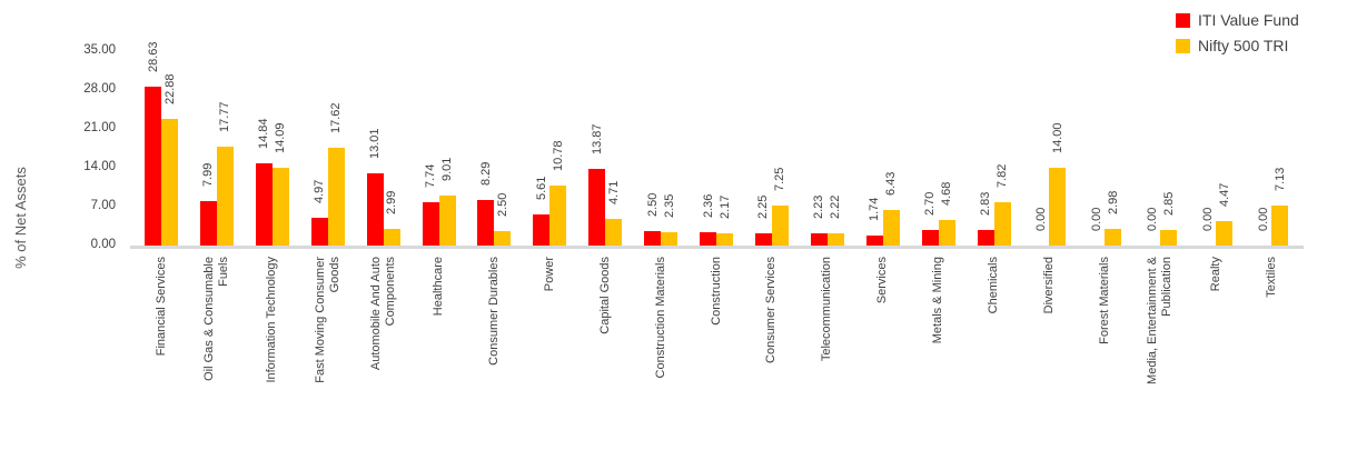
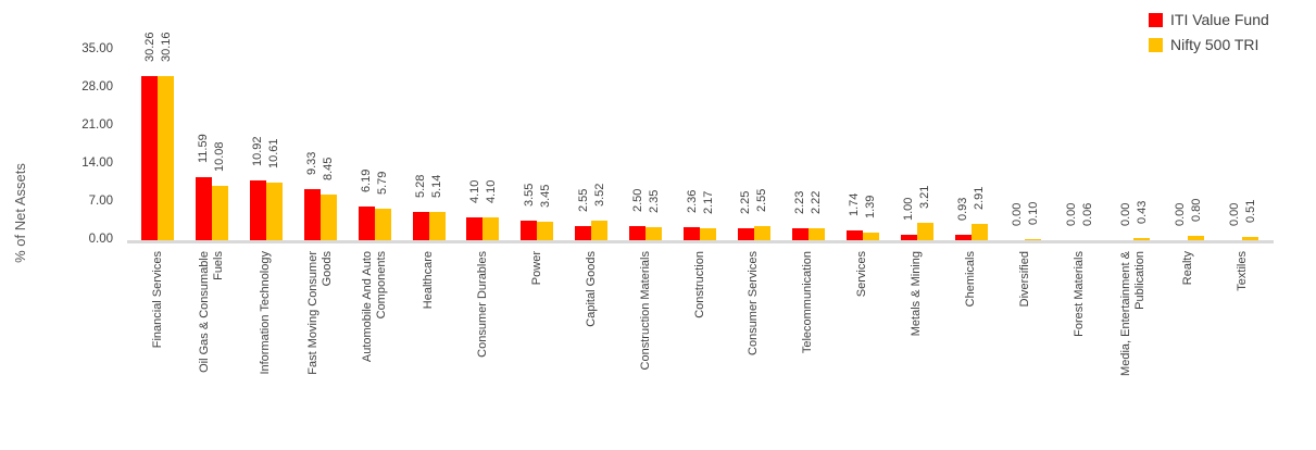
ITI Value Fund/Financial Services: 28.63 -> 30.26
Nifty 500 TRI/Financial Services: 22.88 -> 30.16
ITI Value Fund/Oil Gas & Consumable Fuels: 7.99 -> 11.59
Nifty 500 TRI/Oil Gas & Consumable Fuels: 17.77 -> 10.08
ITI Value Fund/Information Technology: 14.84 -> 10.92
Nifty 500 TRI/Information Technology: 14.09 -> 10.61
ITI Value Fund/Fast Moving Consumer Goods: 4.97 -> 9.33
Nifty 500 TRI/Fast Moving Consumer Goods: 17.62 -> 8.45
ITI Value Fund/Automobile And Auto Components: 13.01 -> 6.19
Nifty 500 TRI/Automobile And Auto Components: 2.99 -> 5.79
ITI Value Fund/Healthcare: 7.74 -> 5.28
Nifty 500 TRI/Healthcare: 9.01 -> 5.14
ITI Value Fund/Consumer Durables: 8.29 -> 4.10
Nifty 500 TRI/Consumer Durables: 2.50 -> 4.10
ITI Value Fund/Power: 5.61 -> 3.55
Nifty 500 TRI/Power: 10.78 -> 3.45
ITI Value Fund/Capital Goods: 13.87 -> 2.55
Nifty 500 TRI/Capital Goods: 4.71 -> 3.52
Nifty 500 TRI/Consumer Services: 7.25 -> 2.55
Nifty 500 TRI/Services: 6.43 -> 1.39
ITI Value Fund/Metals & Mining: 2.70 -> 1.00
Nifty 500 TRI/Metals & Mining: 4.68 -> 3.21
ITI Value Fund/Chemicals: 2.83 -> 0.93
Nifty 500 TRI/Chemicals: 7.82 -> 2.91
Nifty 500 TRI/Diversified: 14.00 -> 0.10
Nifty 500 TRI/Forest Materials: 2.98 -> 0.06
Nifty 500 TRI/Media, Entertainment & Publication: 2.85 -> 0.43
Nifty 500 TRI/Realty: 4.47 -> 0.80
Nifty 500 TRI/Textiles: 7.13 -> 0.51
